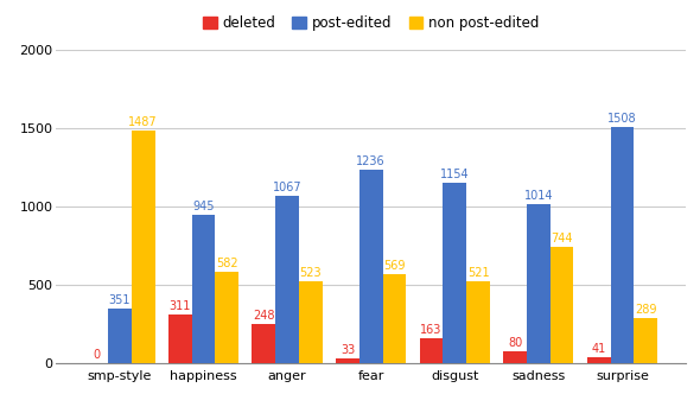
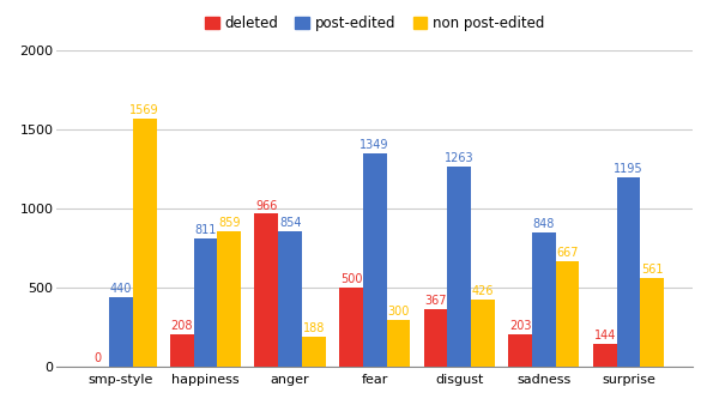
post-edited/smp-style: 351 -> 440
non post-edited/smp-style: 1487 -> 1569
deleted/happiness: 311 -> 208
post-edited/happiness: 945 -> 811
non post-edited/happiness: 582 -> 859
deleted/anger: 248 -> 966
post-edited/anger: 1067 -> 854
non post-edited/anger: 523 -> 188
deleted/fear: 33 -> 500
post-edited/fear: 1236 -> 1349
non post-edited/fear: 569 -> 300
deleted/disgust: 163 -> 367
post-edited/disgust: 1154 -> 1263
non post-edited/disgust: 521 -> 426
deleted/sadness: 80 -> 203
post-edited/sadness: 1014 -> 848
non post-edited/sadness: 744 -> 667
deleted/surprise: 41 -> 144
post-edited/surprise: 1508 -> 1195
non post-edited/surprise: 289 -> 561
